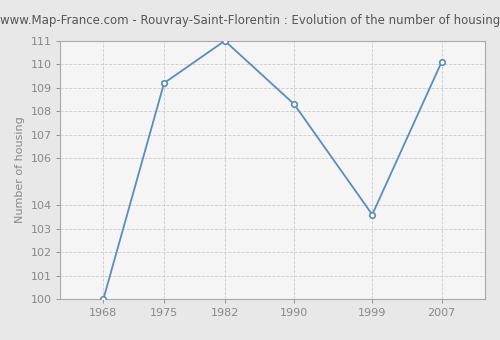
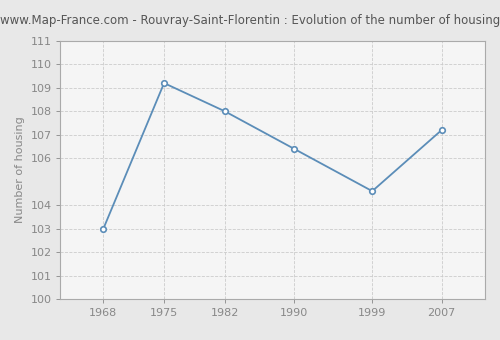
1968: 100.0 -> 103.0
1982: 111.0 -> 108.0
1990: 108.3 -> 106.4
1999: 103.6 -> 104.6
2007: 110.1 -> 107.2
